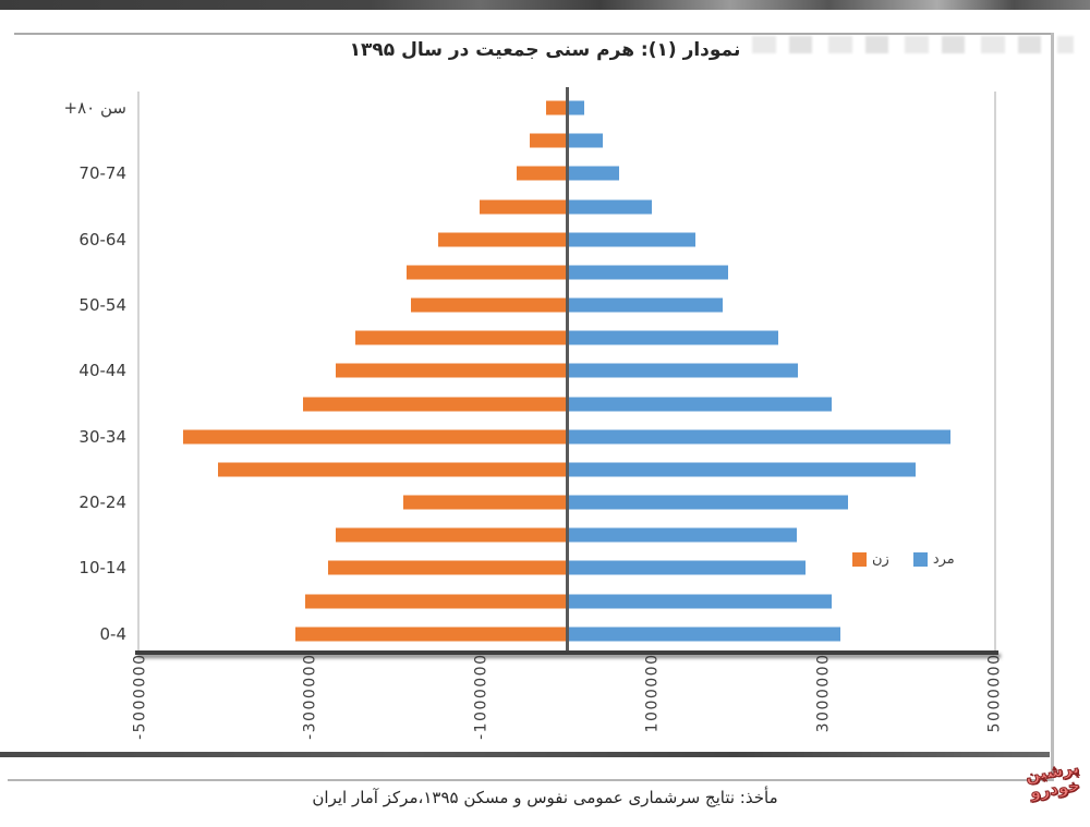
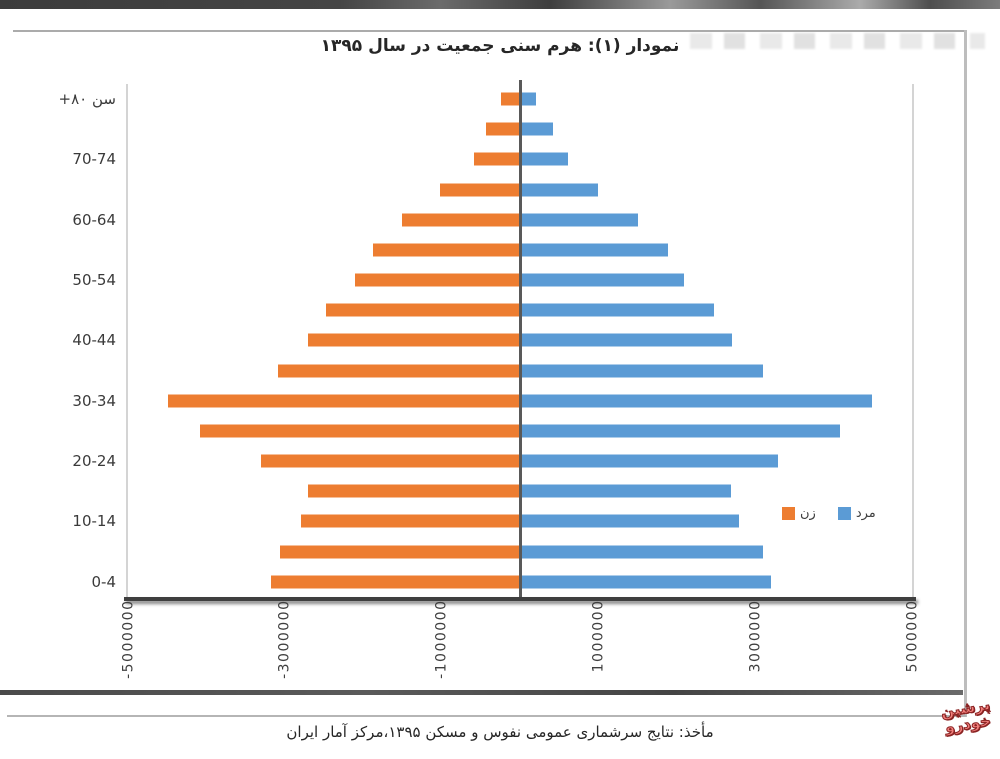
زن/20-24: 1900000 -> 3300000
زن/50-54: 1800000 -> 2100000
مرد/50-54: 1800000 -> 2100000
